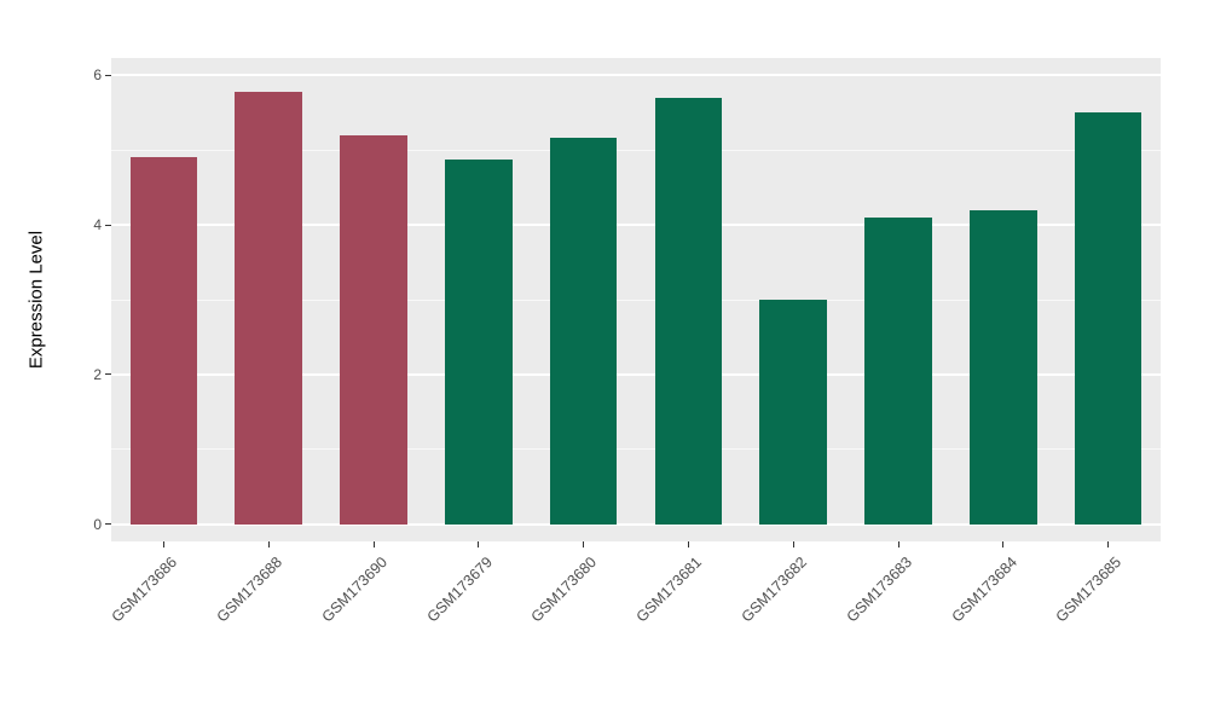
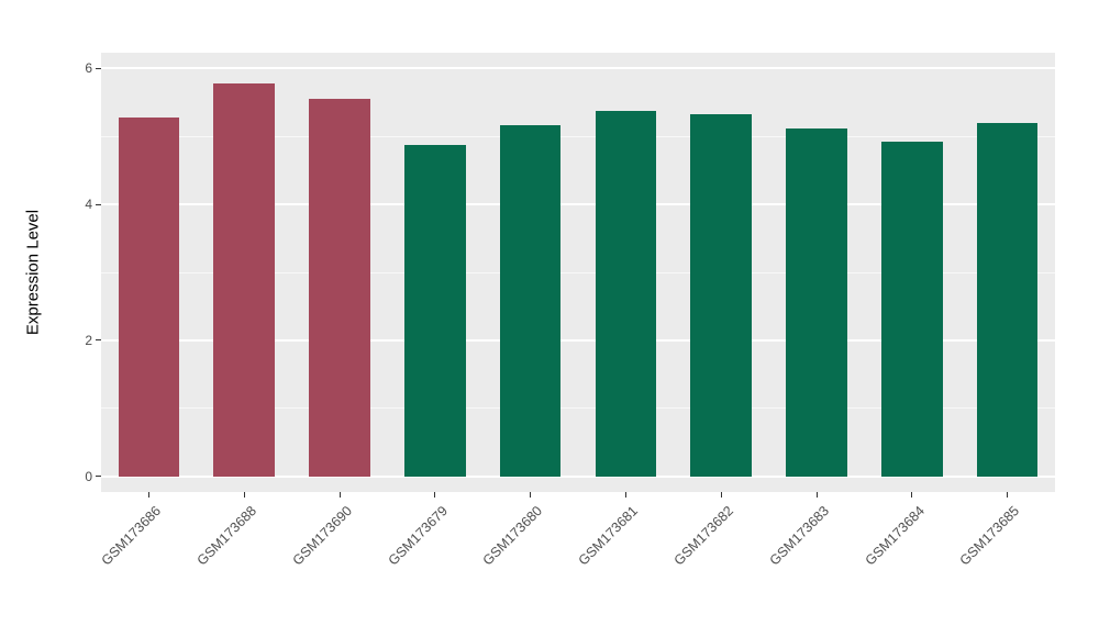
GSM173686: 4.9 -> 5.3
GSM173690: 5.2 -> 5.5
GSM173681: 5.7 -> 5.4
GSM173682: 3.0 -> 5.3
GSM173683: 4.1 -> 5.1
GSM173684: 4.2 -> 4.9
GSM173685: 5.5 -> 5.2
